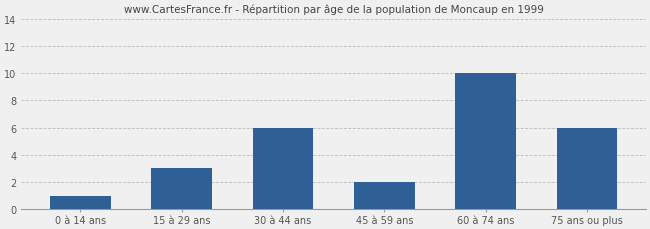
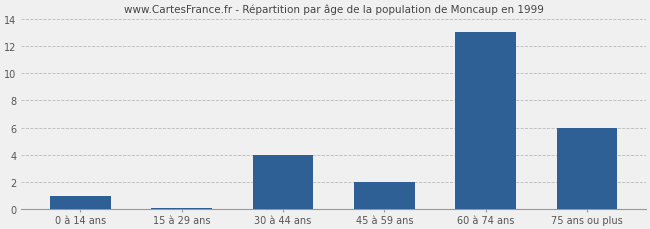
15 à 29 ans: 3.0 -> 0.1
30 à 44 ans: 6.0 -> 4.0
60 à 74 ans: 10.0 -> 13.0
